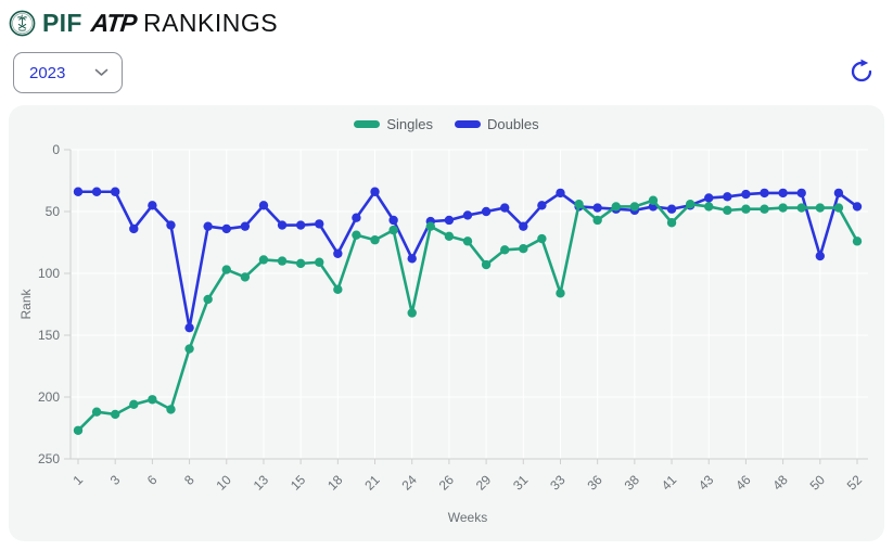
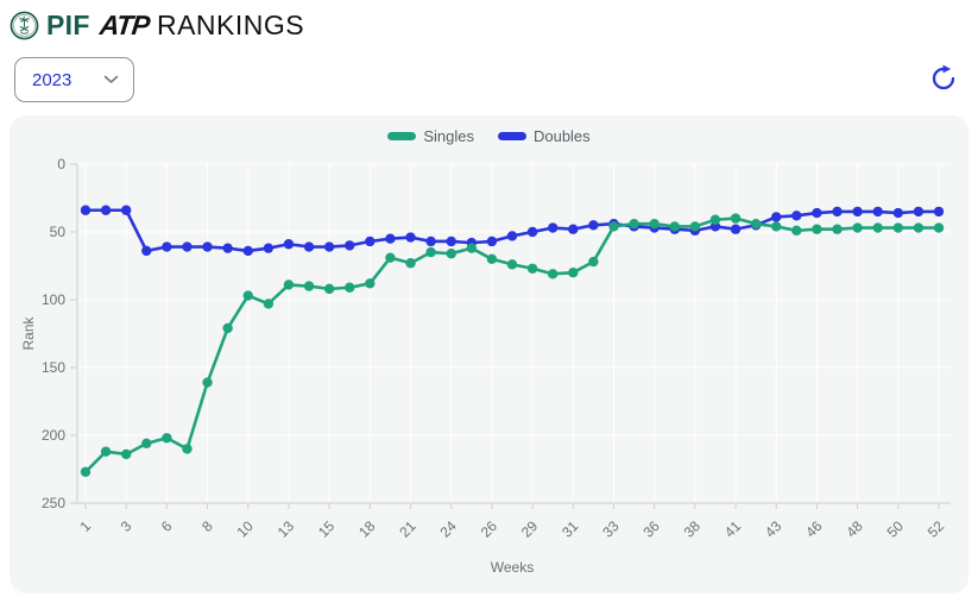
Doubles/6: 45 -> 61
Doubles/8: 144 -> 61
Doubles/13: 45 -> 59
Singles/18: 113 -> 88
Doubles/18: 84 -> 57
Doubles/21: 34 -> 54
Singles/24: 132 -> 66
Doubles/24: 88 -> 57
Singles/29: 93 -> 77
Doubles/31: 62 -> 48
Singles/33: 116 -> 46
Doubles/33: 35 -> 44
Singles/36: 57 -> 44
Singles/41: 59 -> 40
Doubles/50: 86 -> 36
Singles/52: 74 -> 47
Doubles/52: 46 -> 35
